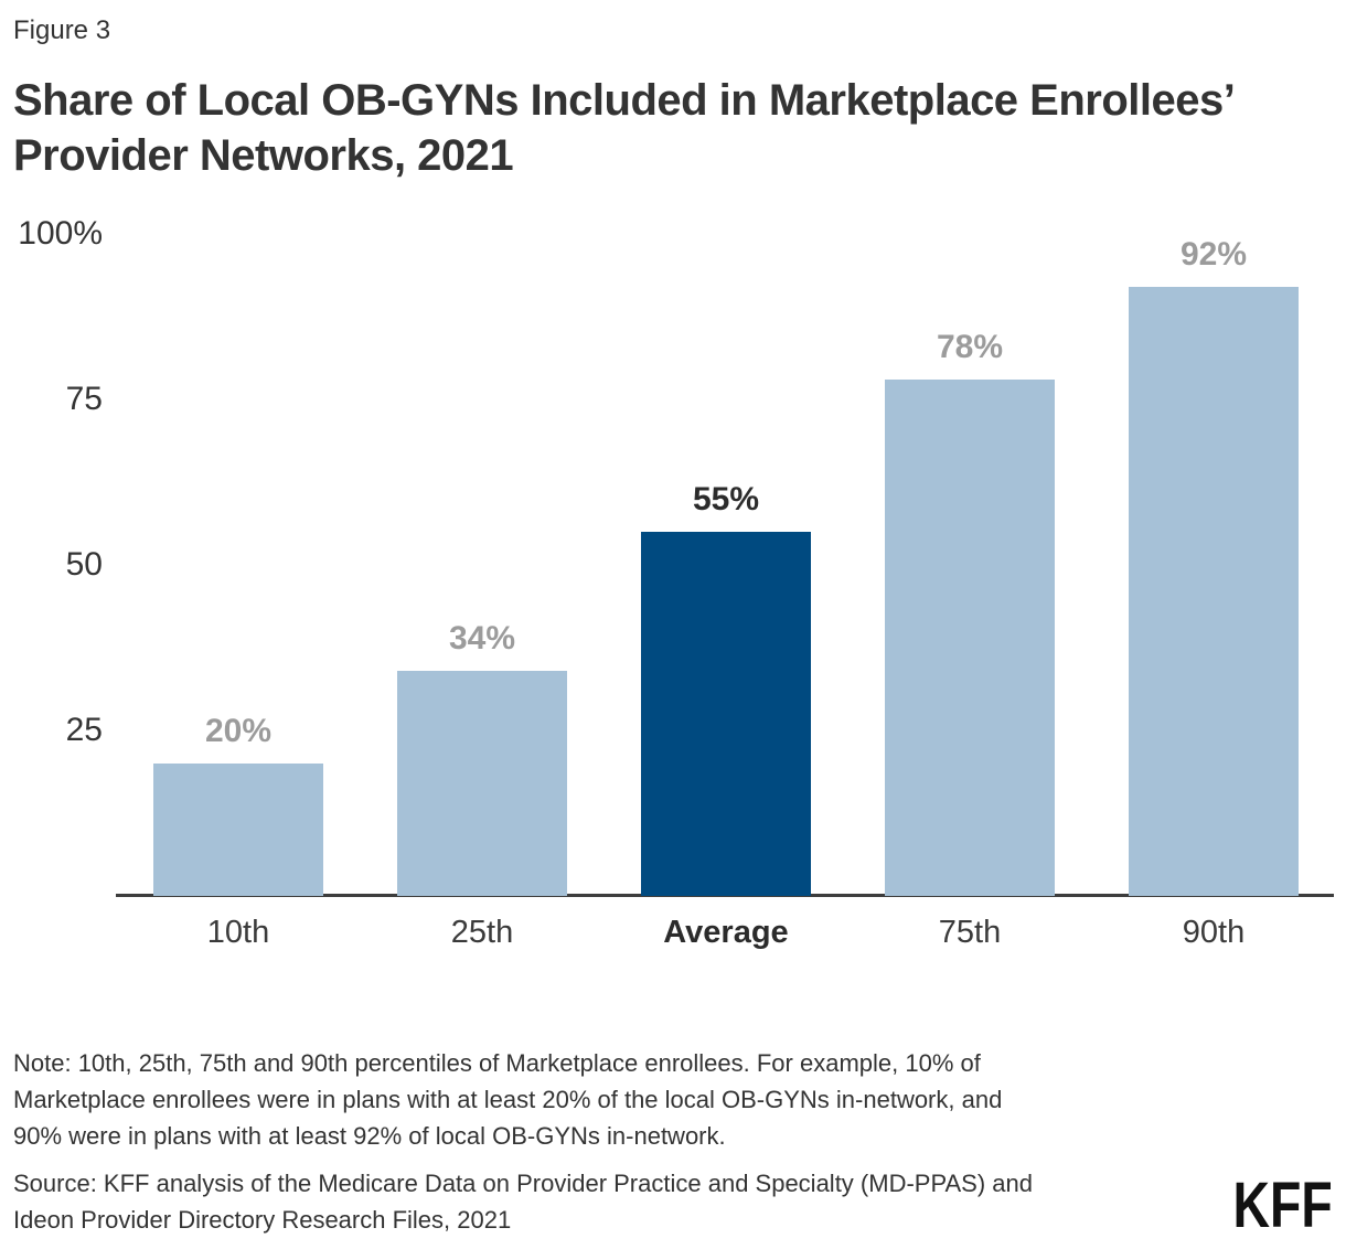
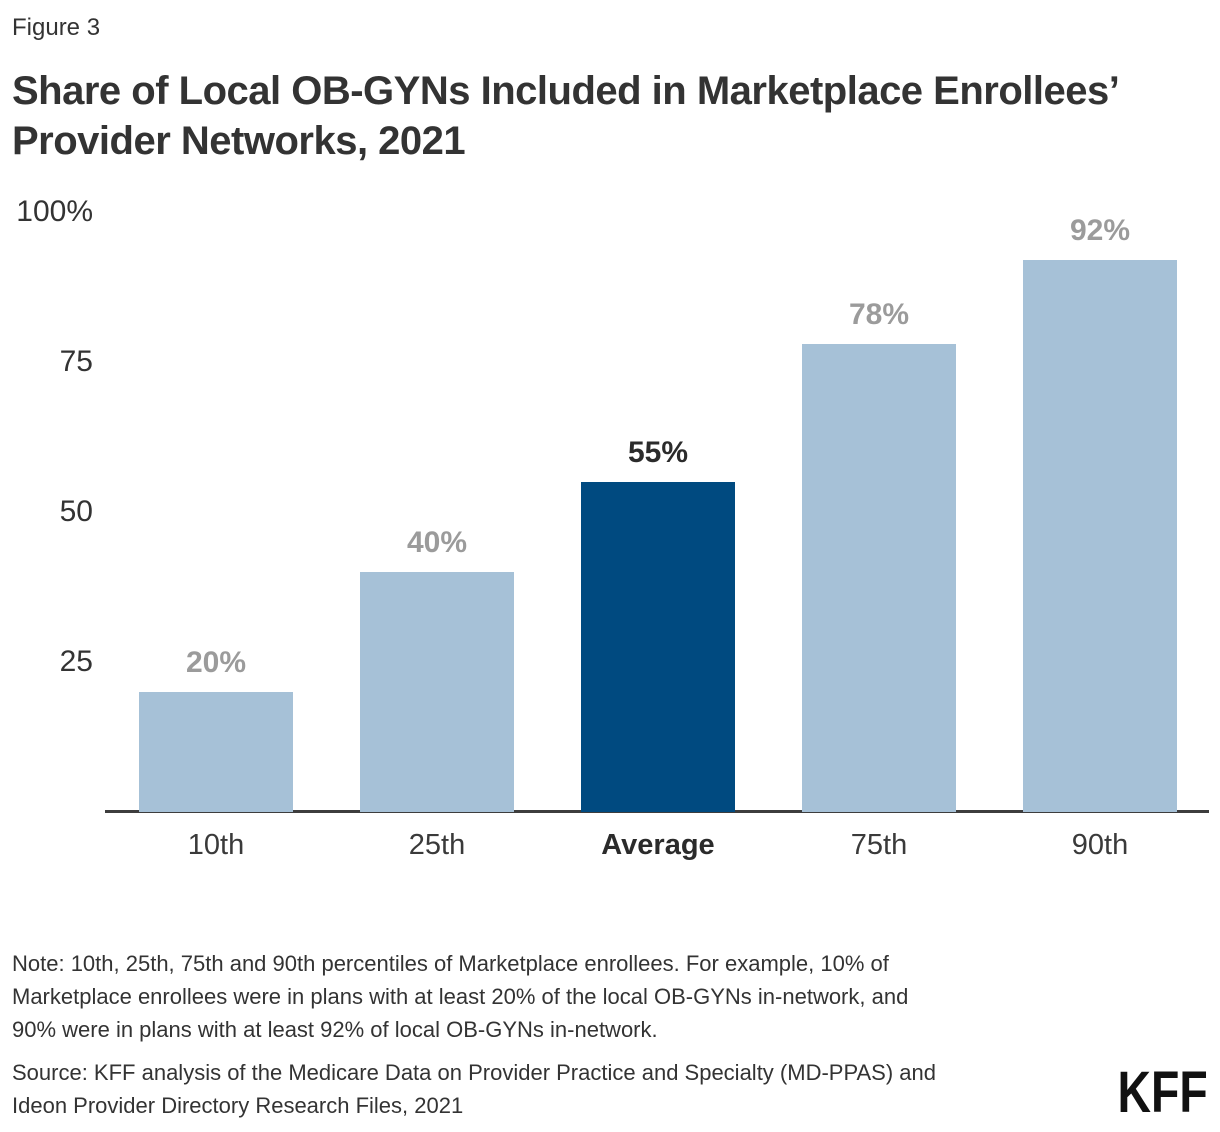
25th: 34% -> 40%
